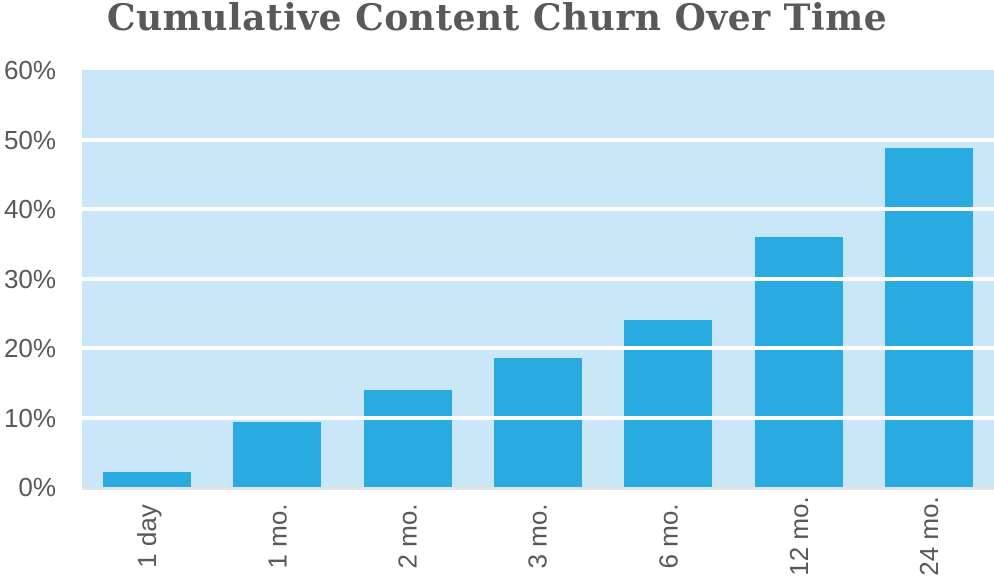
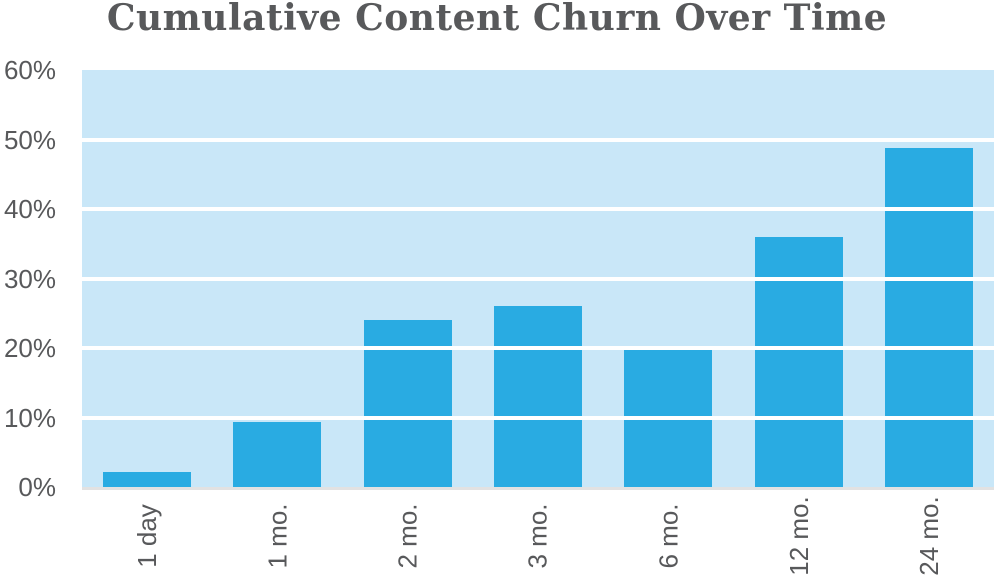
2 mo.: 14% -> 24%
3 mo.: 19% -> 26%
6 mo.: 24% -> 20%
